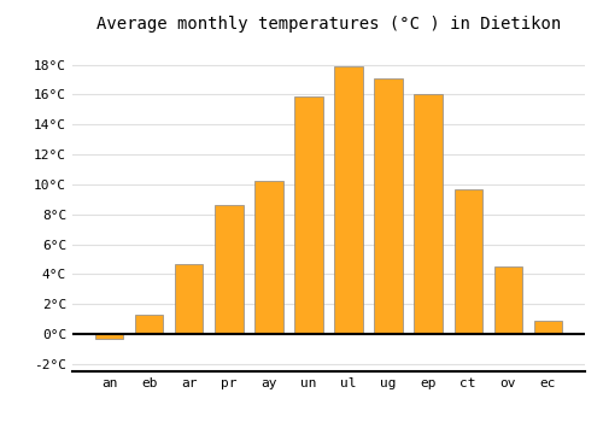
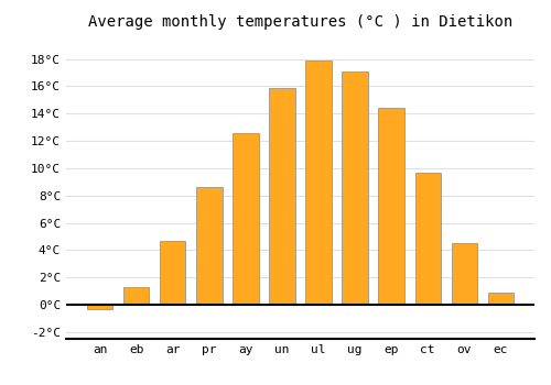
ay: 10.2°C -> 12.6°C
ep: 16.0°C -> 14.4°C
